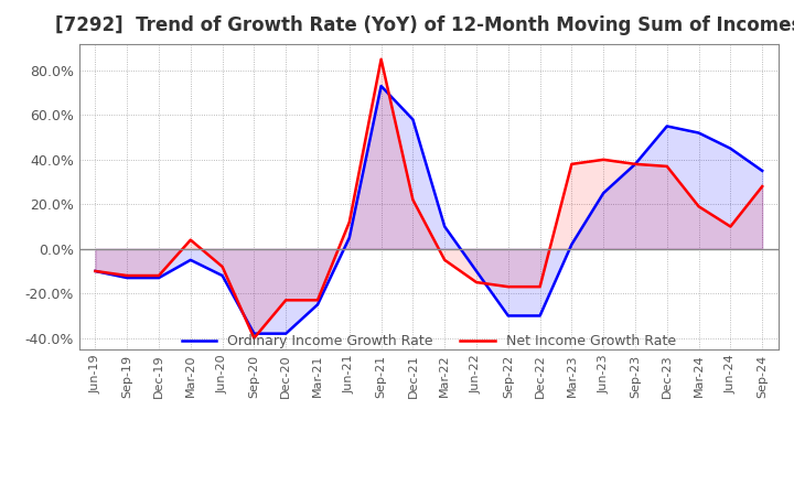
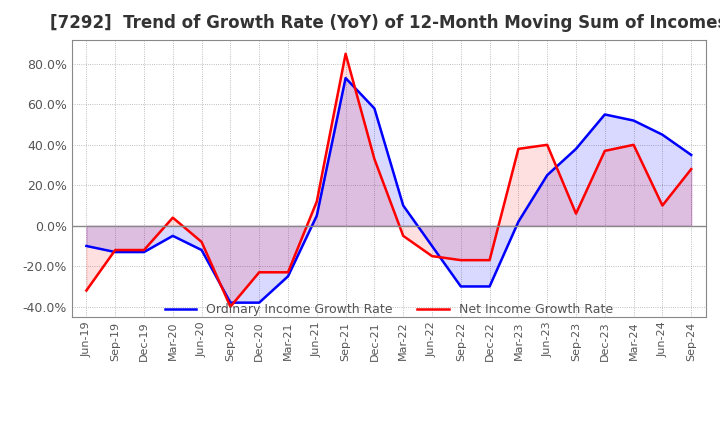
Net Income Growth Rate/Jun-19: -10% -> -32%
Net Income Growth Rate/Dec-21: 22% -> 33%
Net Income Growth Rate/Sep-23: 38% -> 6%
Net Income Growth Rate/Mar-24: 19% -> 40%
